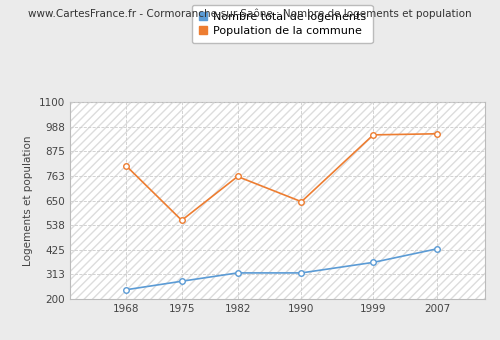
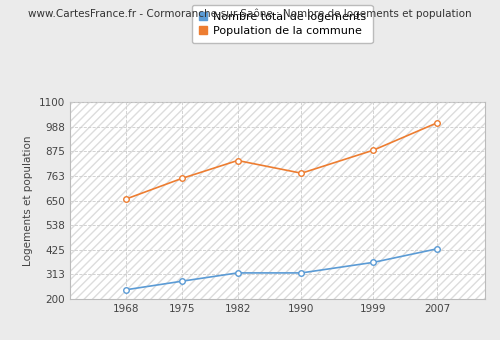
Population de la commune/1968: 810 -> 657
Population de la commune/1975: 560 -> 751
Population de la commune/1982: 760 -> 833
Population de la commune/1990: 645 -> 775
Population de la commune/1999: 950 -> 880
Population de la commune/2007: 955 -> 1005
